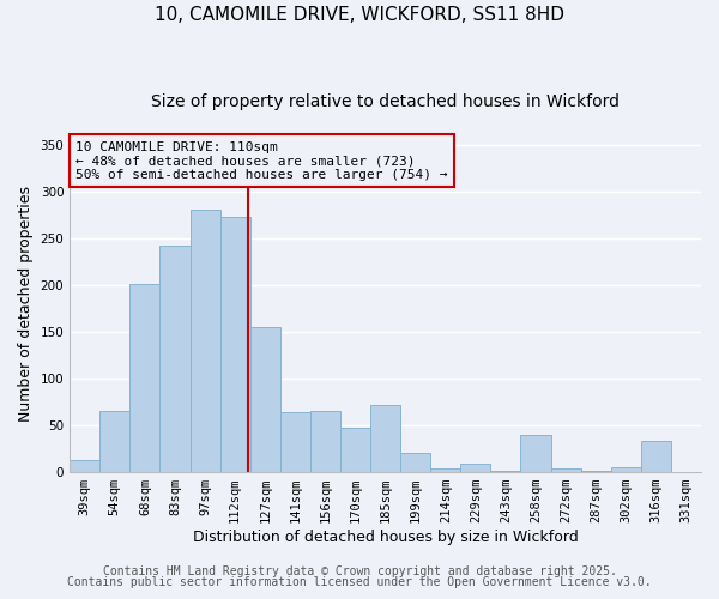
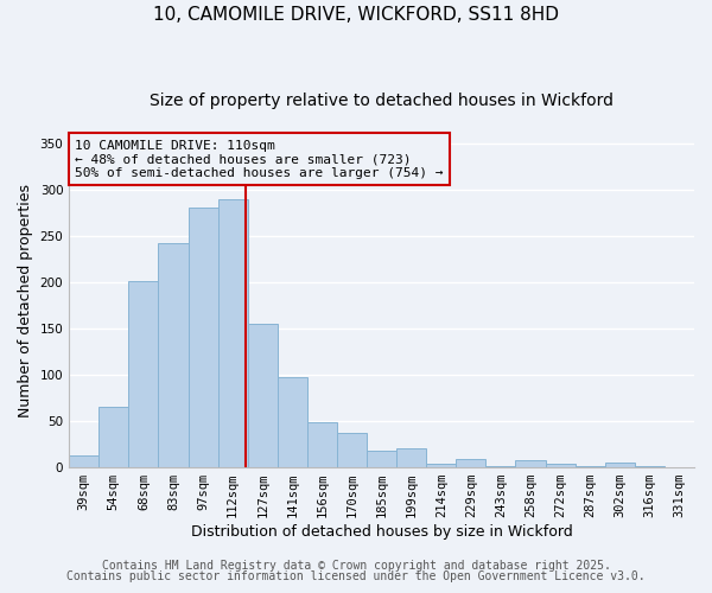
112sqm: 274 -> 290
141sqm: 64 -> 98
156sqm: 66 -> 49
170sqm: 48 -> 37
185sqm: 72 -> 18
258sqm: 40 -> 8
316sqm: 34 -> 2
